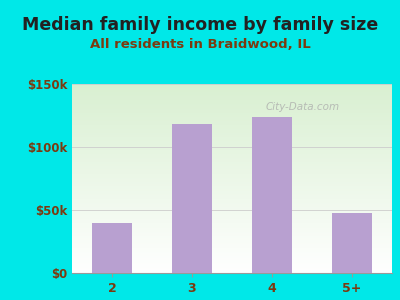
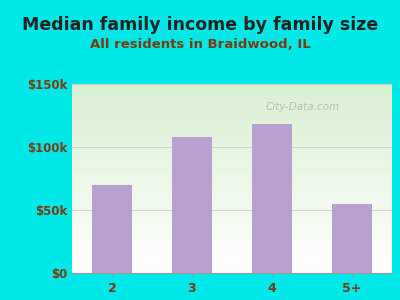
2: $40k -> $70k
3: $118k -> $108k
4: $124k -> $118k
5+: $48k -> $55k
